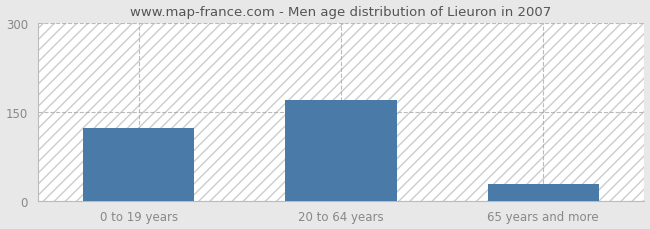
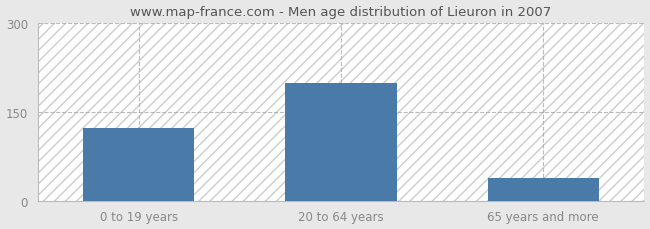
20 to 64 years: 170 -> 198
65 years and more: 28 -> 38
